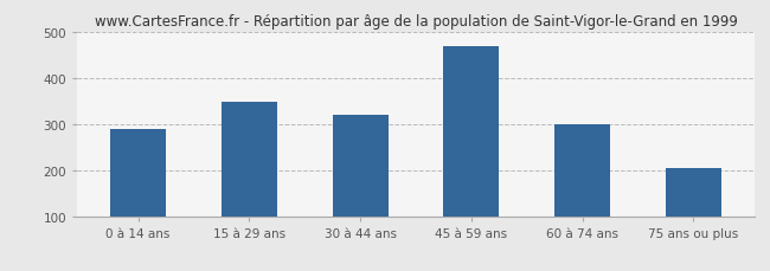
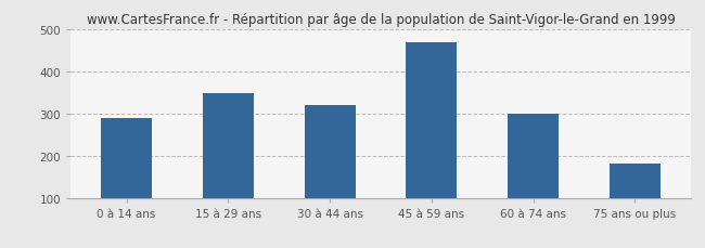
75 ans ou plus: 205 -> 182
